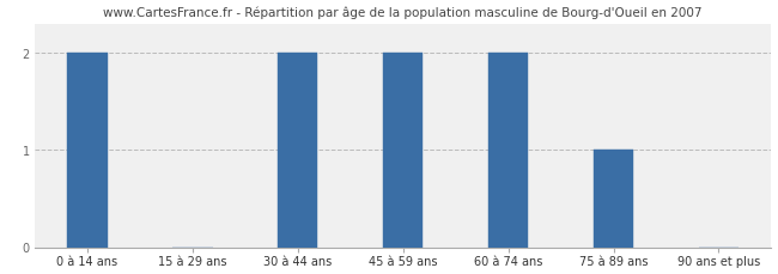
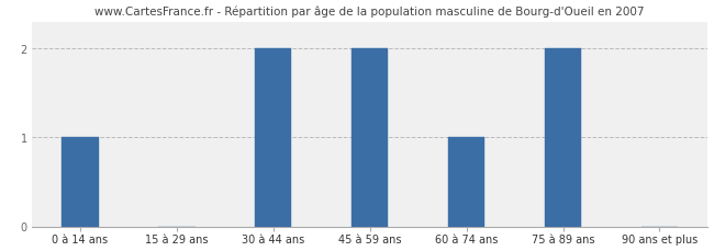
0 à 14 ans: 2 -> 1
60 à 74 ans: 2 -> 1
75 à 89 ans: 1 -> 2
